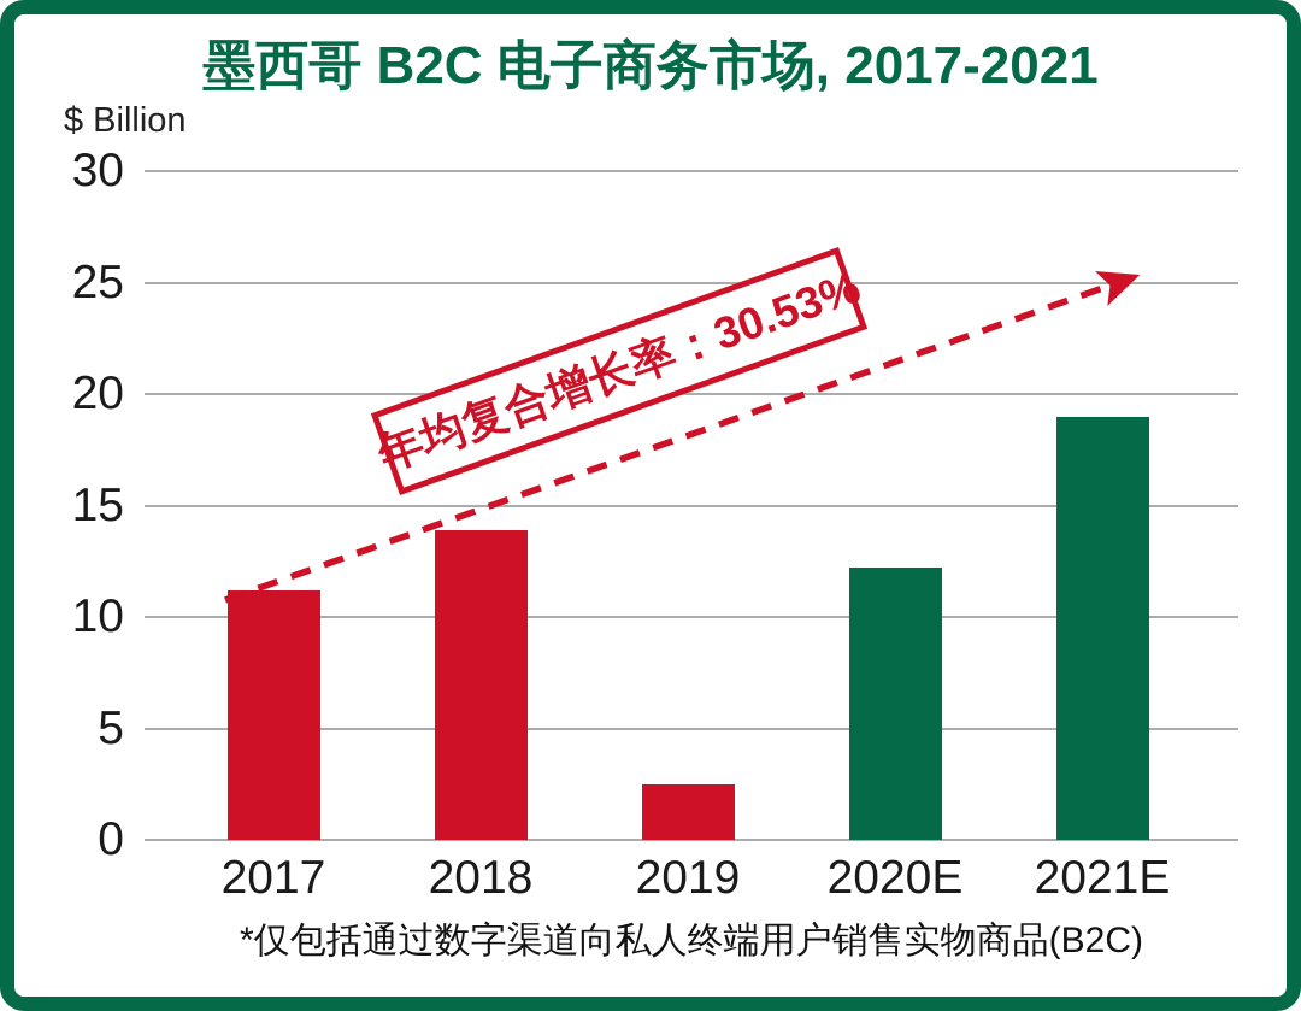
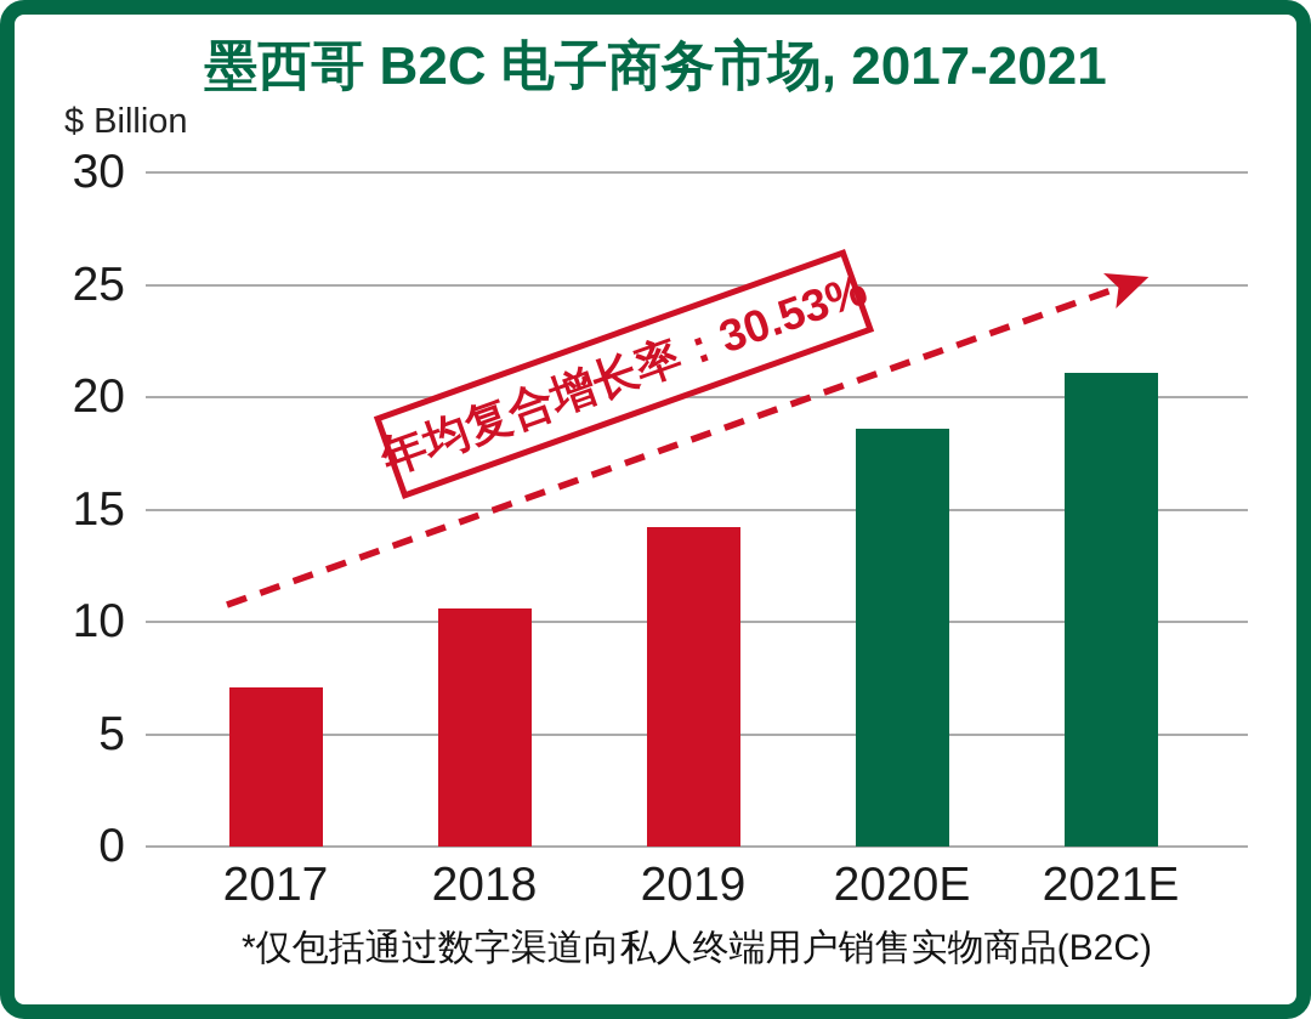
2017: 11.2 -> 7.1
2018: 13.9 -> 10.6
2019: 2.5 -> 14.2
2020E: 12.2 -> 18.6
2021E: 19.0 -> 21.1
